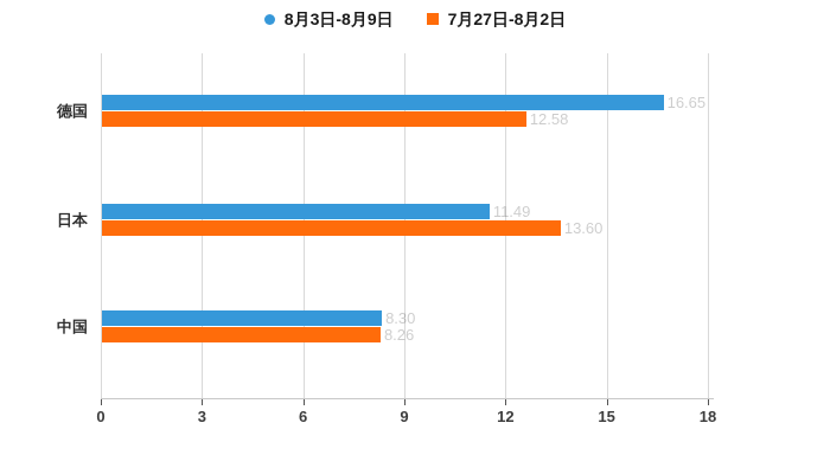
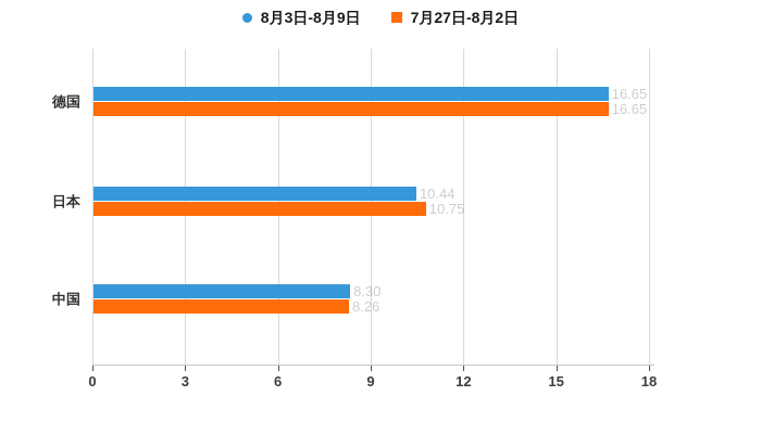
7月27日-8月2日/德国: 12.58 -> 16.65
8月3日-8月9日/日本: 11.49 -> 10.44
7月27日-8月2日/日本: 13.60 -> 10.75
